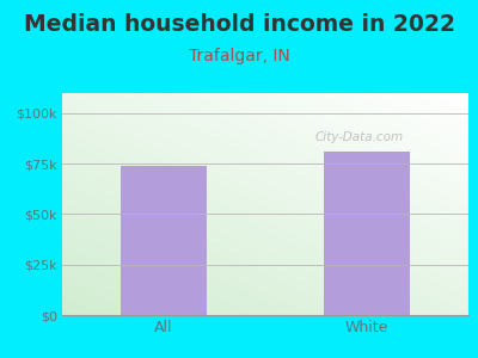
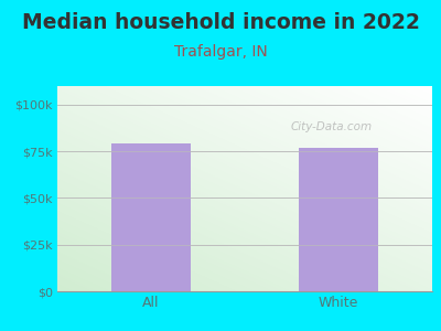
All: $74k -> $79k
White: $81k -> $77k
